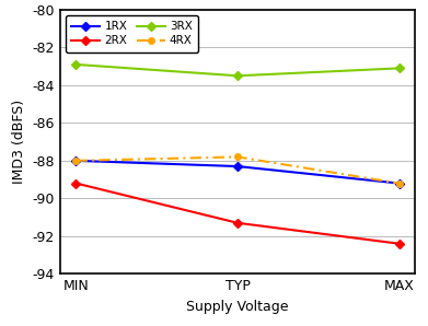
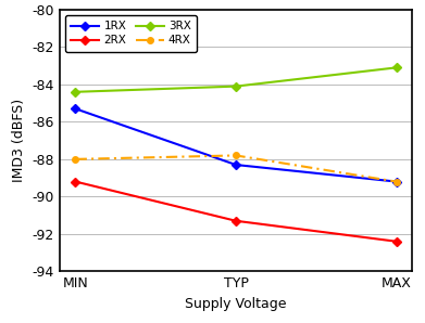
1RX/MIN: -88.0 -> -85.3
3RX/MIN: -82.9 -> -84.4
3RX/TYP: -83.5 -> -84.1
